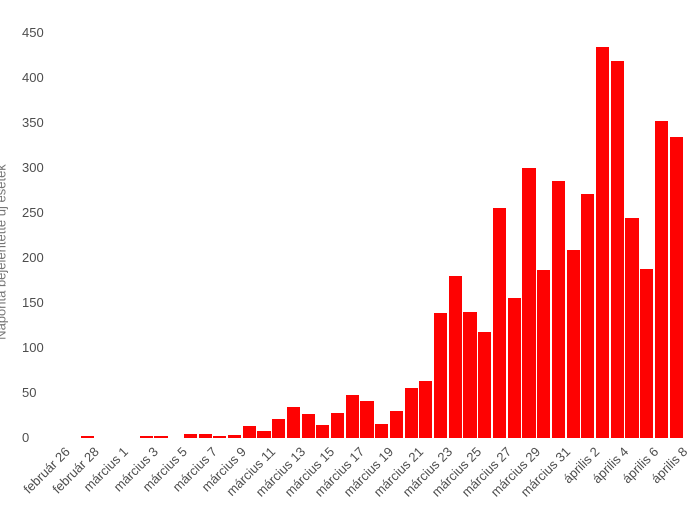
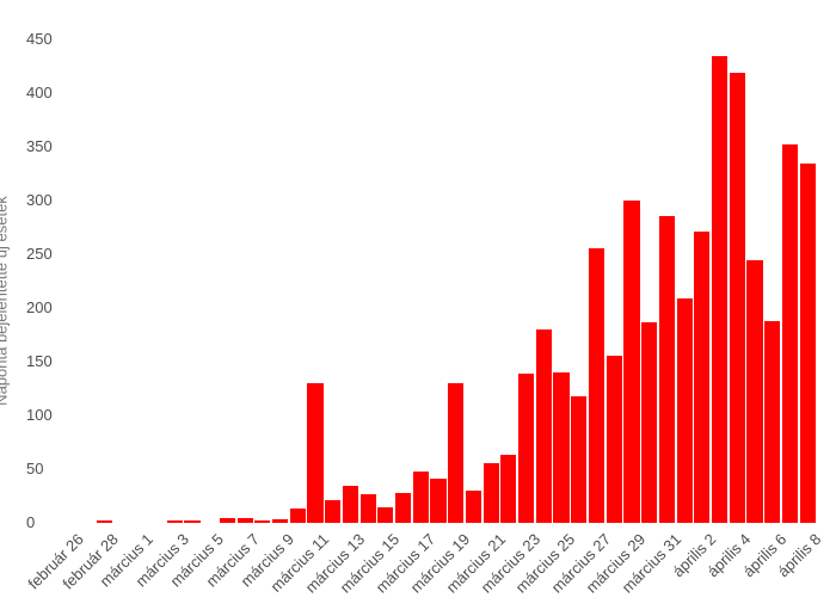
március 11: 10 -> 130
március 19: 20 -> 130
